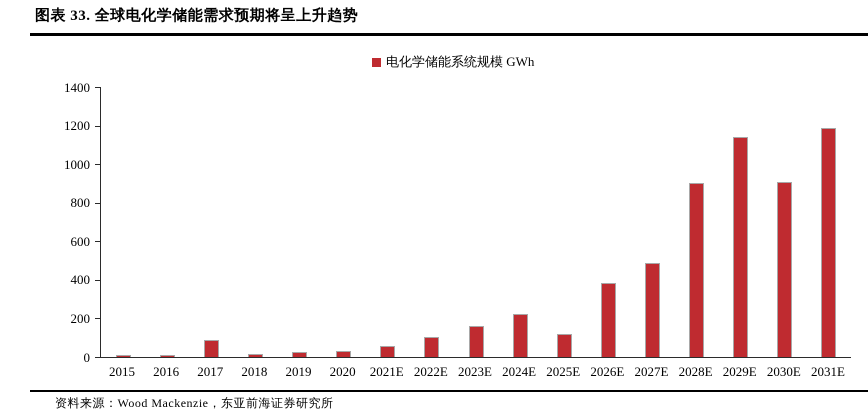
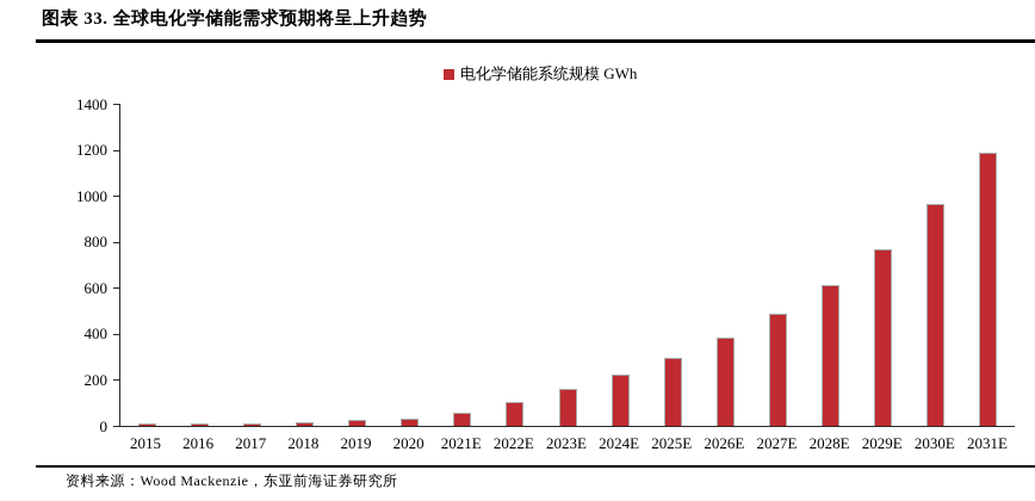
2017: 90 -> 10
2025E: 120 -> 300
2028E: 900 -> 610
2029E: 1140 -> 770
2030E: 910 -> 970
